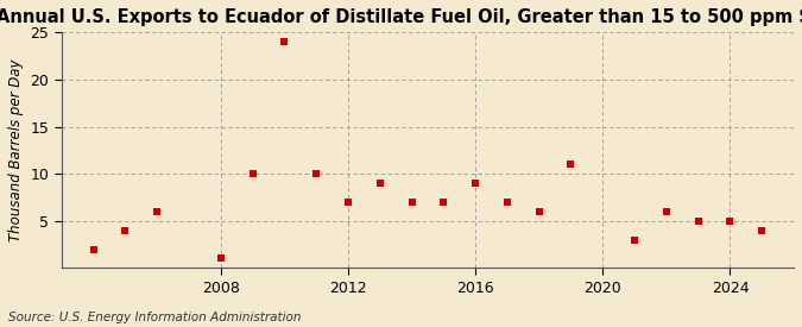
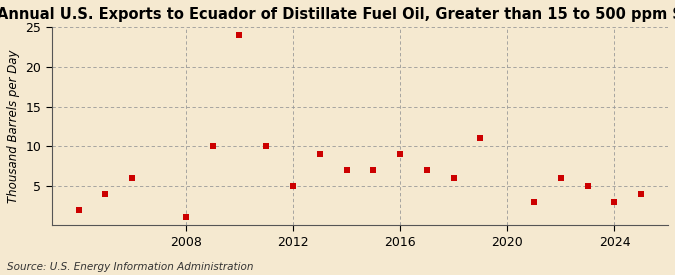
2012: 7 -> 5
2024: 5 -> 3
